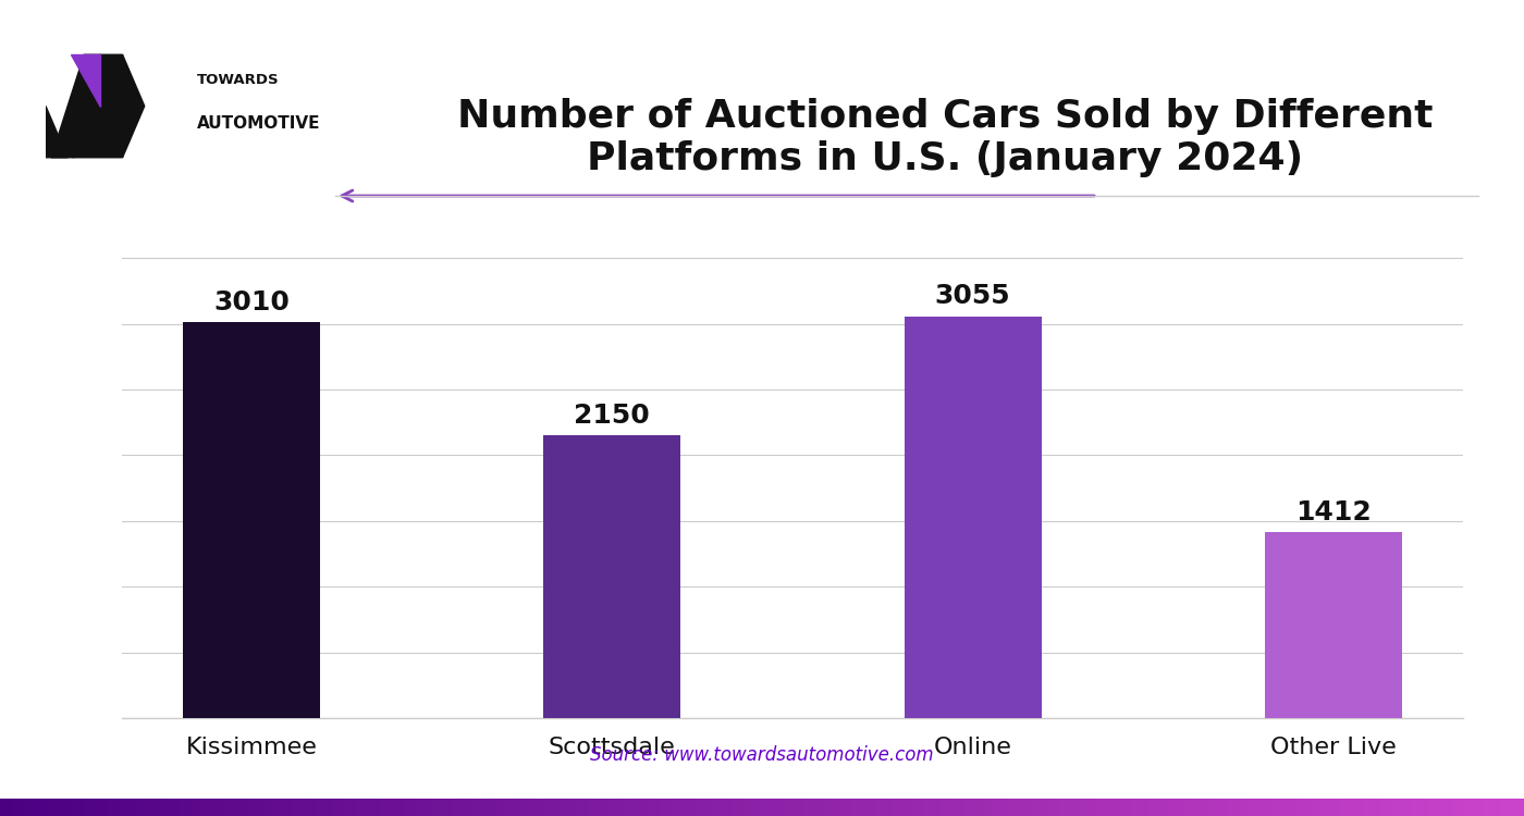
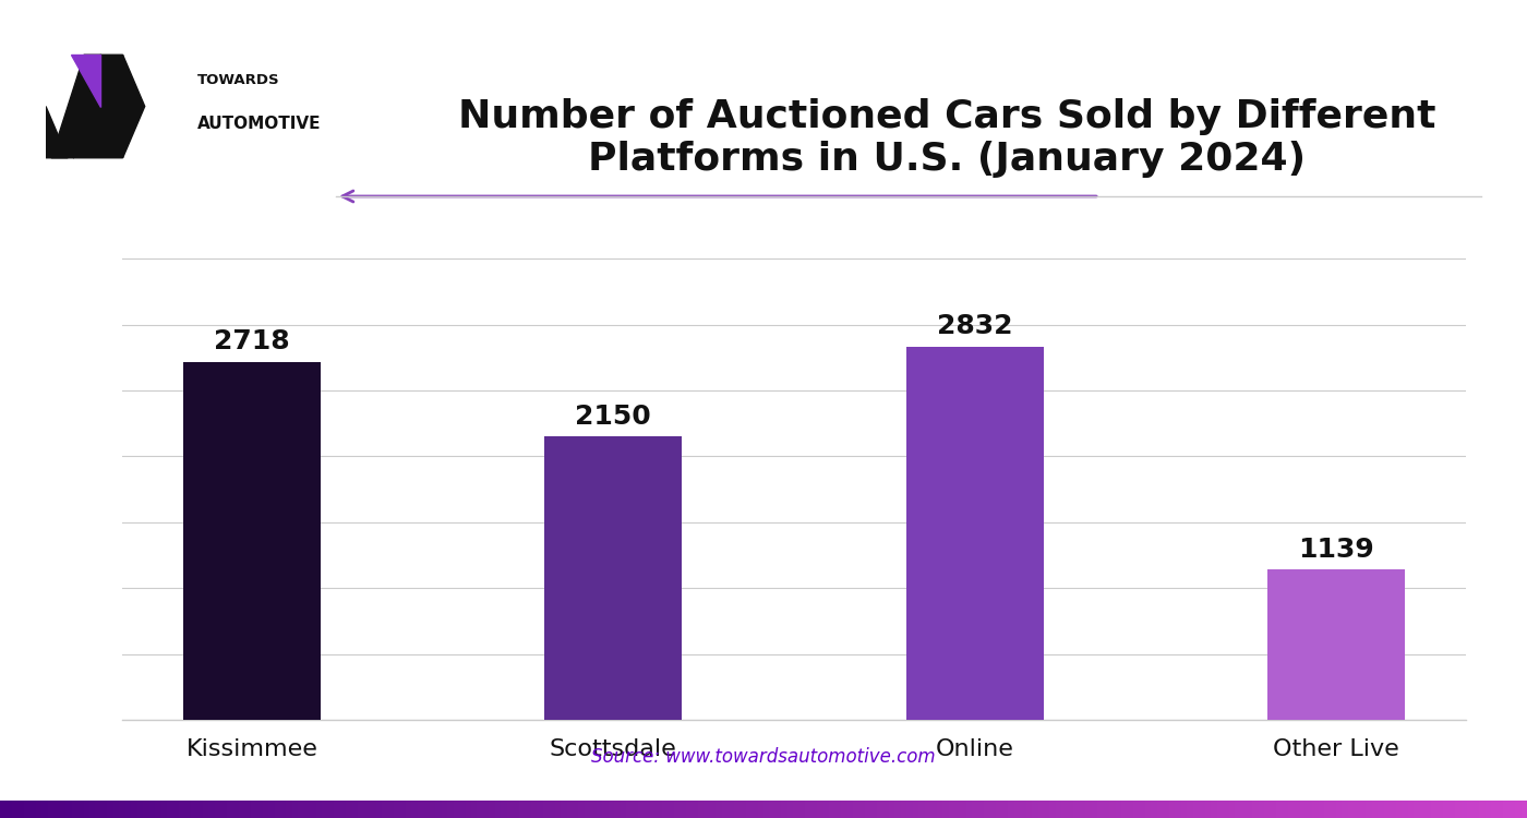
Kissimmee: 3010 -> 2718
Online: 3055 -> 2832
Other Live: 1412 -> 1139
